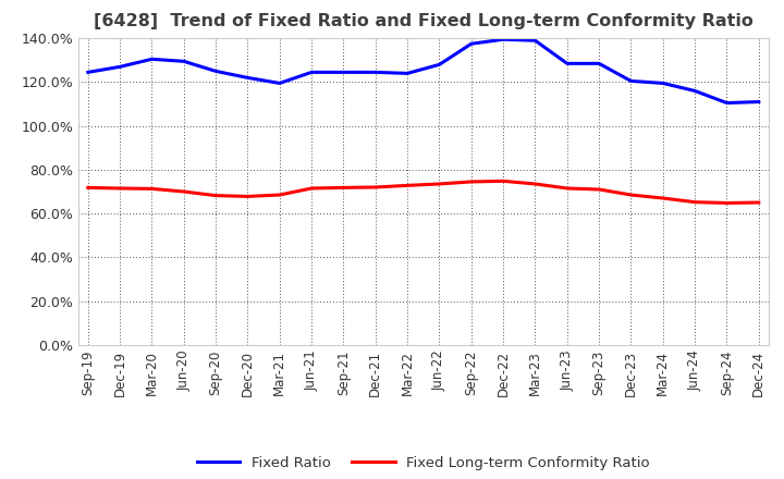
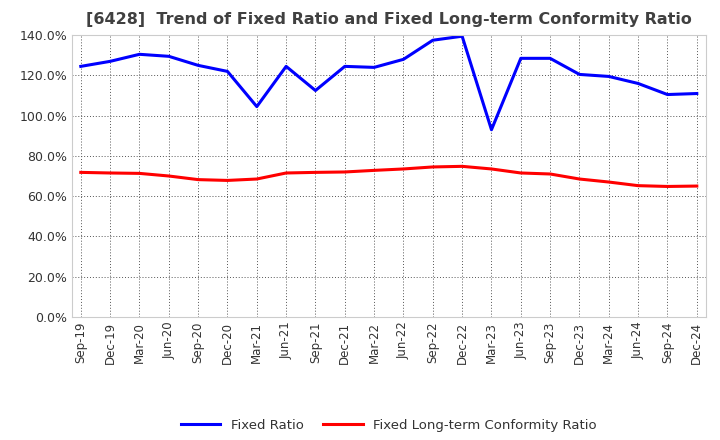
Fixed Ratio/Mar-21: 119.5% -> 104.5%
Fixed Ratio/Sep-21: 124.5% -> 112.5%
Fixed Ratio/Mar-23: 139.0% -> 93.0%
